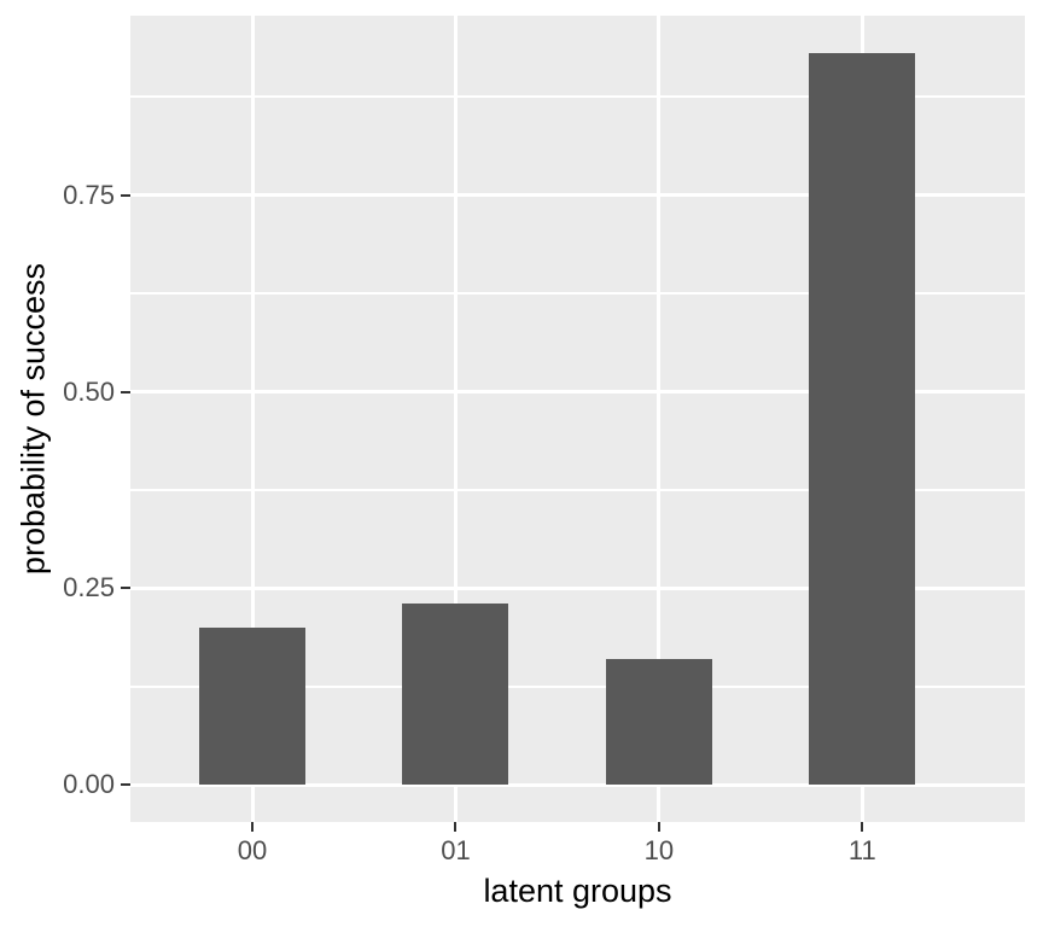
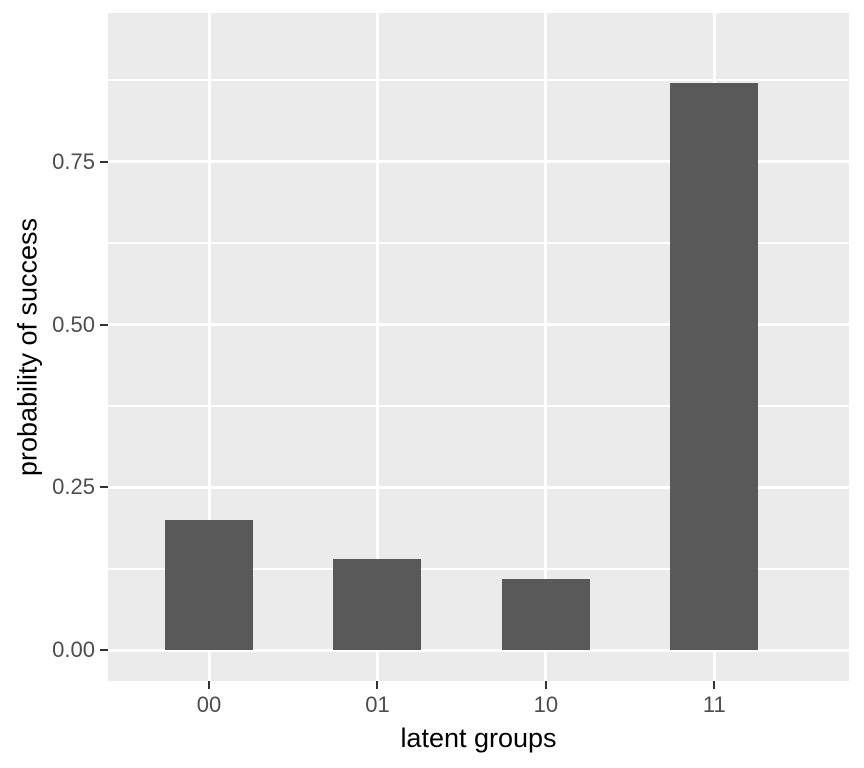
01: 0.23 -> 0.14
10: 0.16 -> 0.11
11: 0.93 -> 0.87
